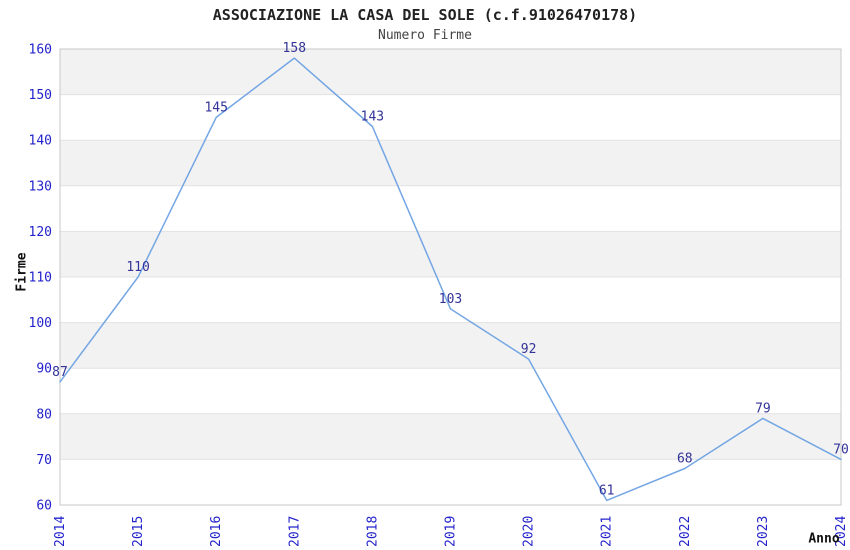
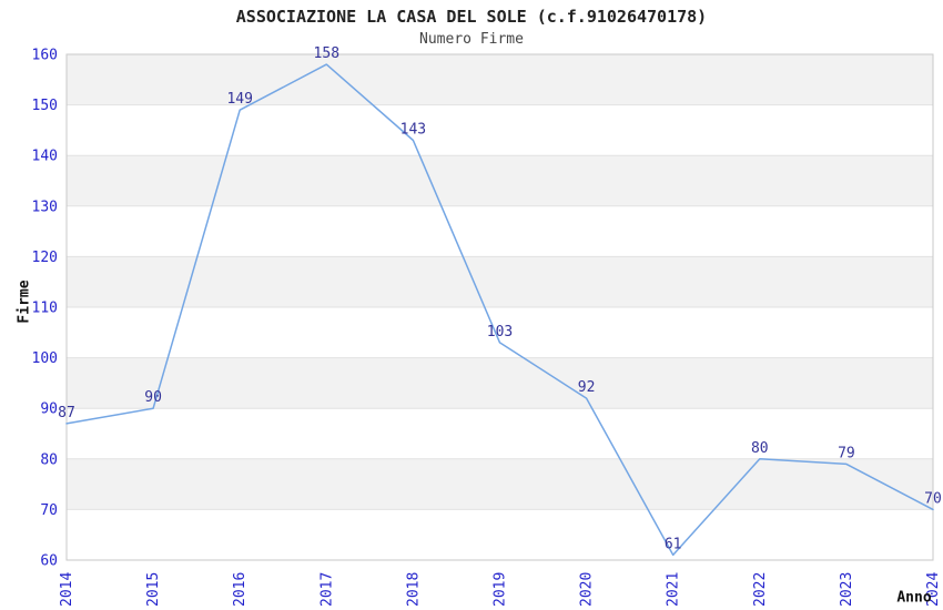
2015: 110 -> 90
2016: 145 -> 149
2022: 68 -> 80
